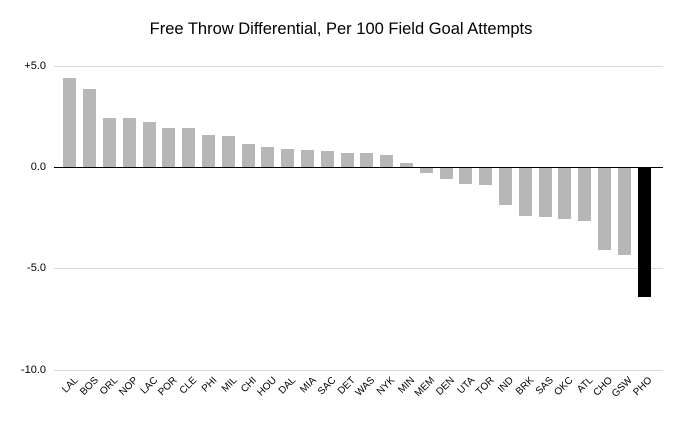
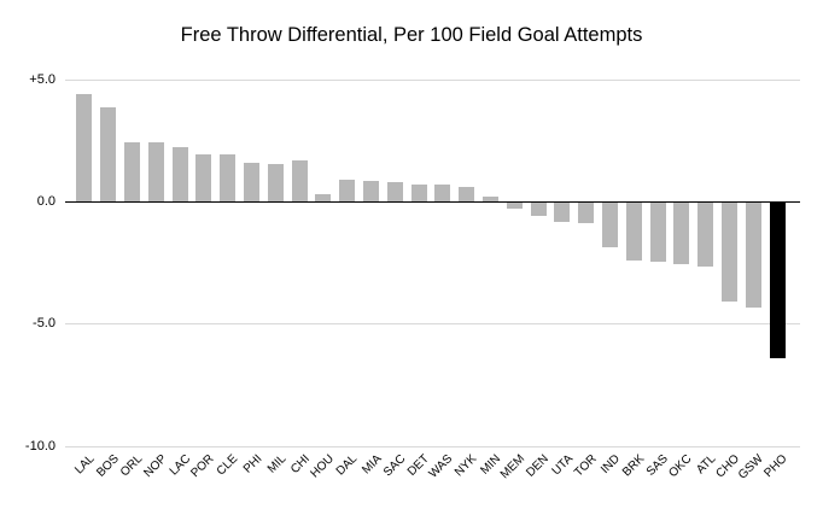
CHI: 1.1 -> 1.7
HOU: 1.0 -> 0.3
